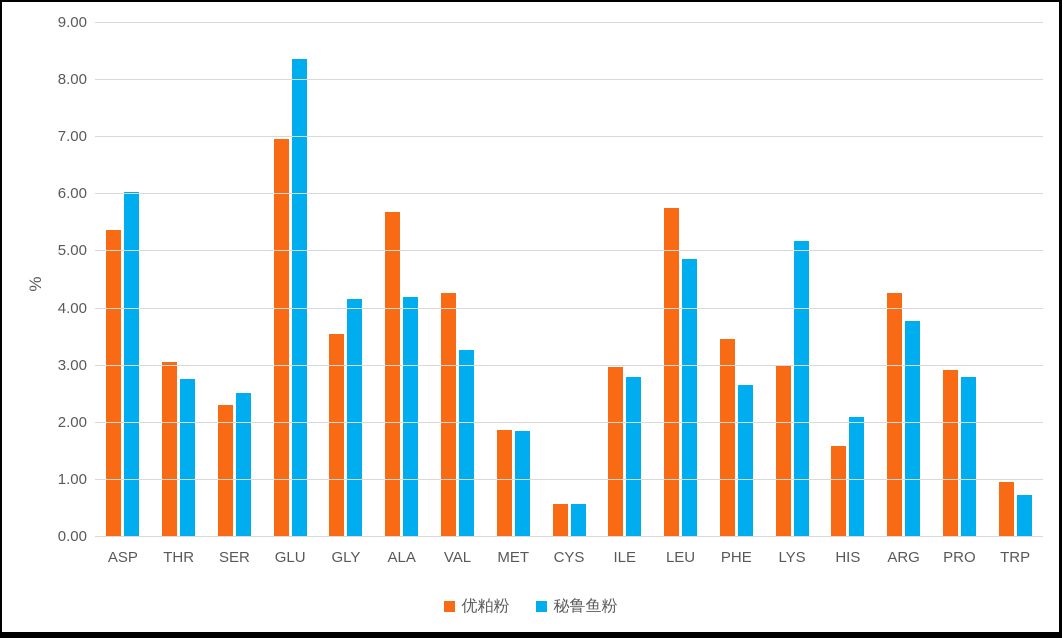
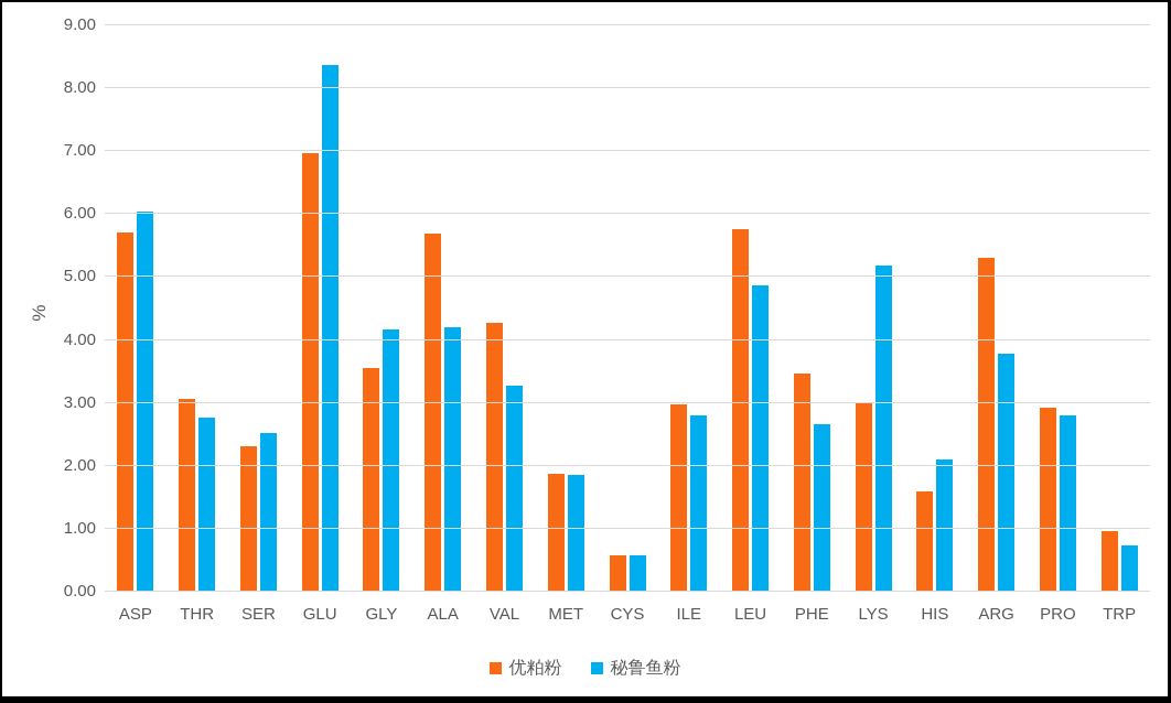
优粕粉/ASP: 5.4 -> 5.7
优粕粉/ARG: 4.3 -> 5.3
